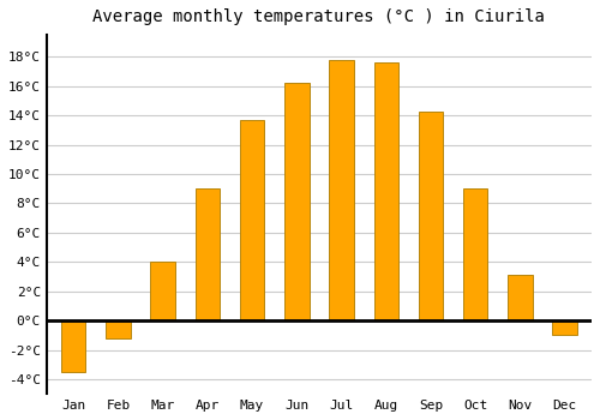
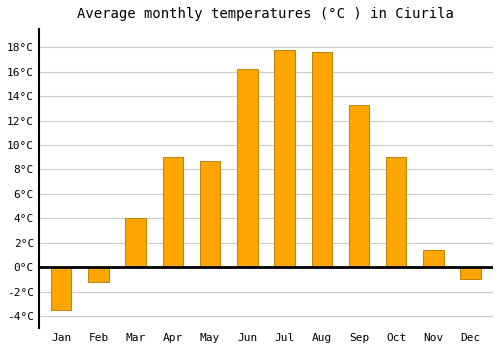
May: 13.7°C -> 8.7°C
Sep: 14.3°C -> 13.3°C
Nov: 3.1°C -> 1.4°C
